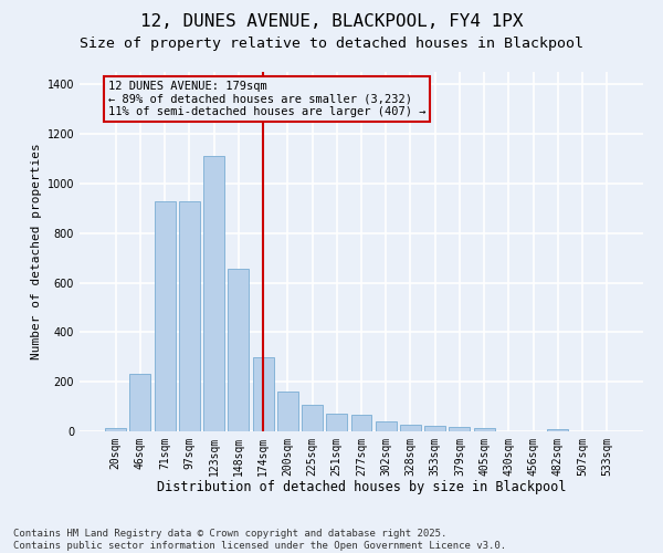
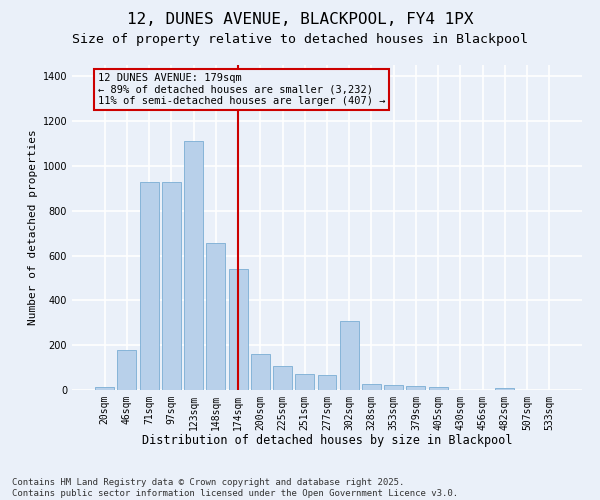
46sqm: 230 -> 180
174sqm: 300 -> 540
302sqm: 40 -> 310
